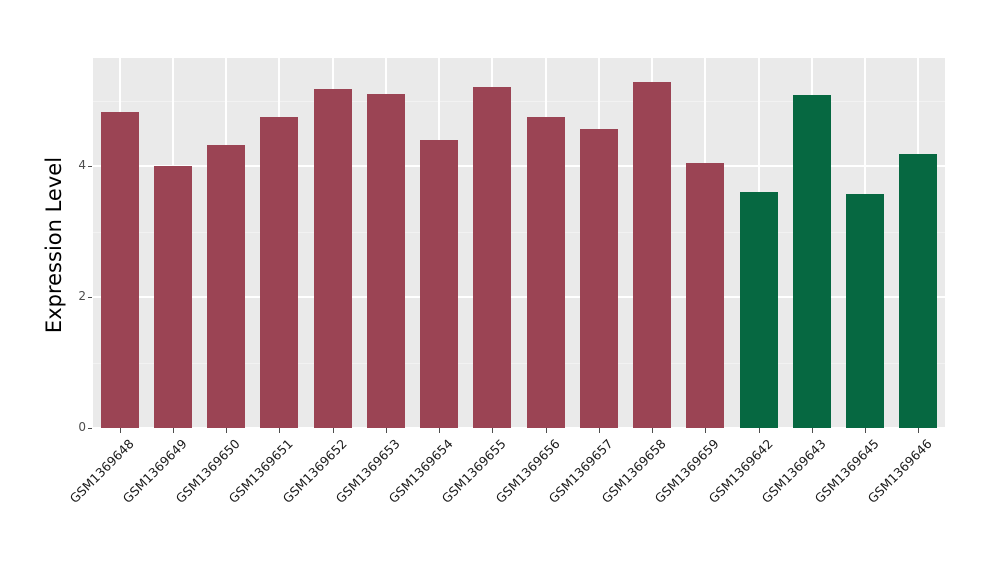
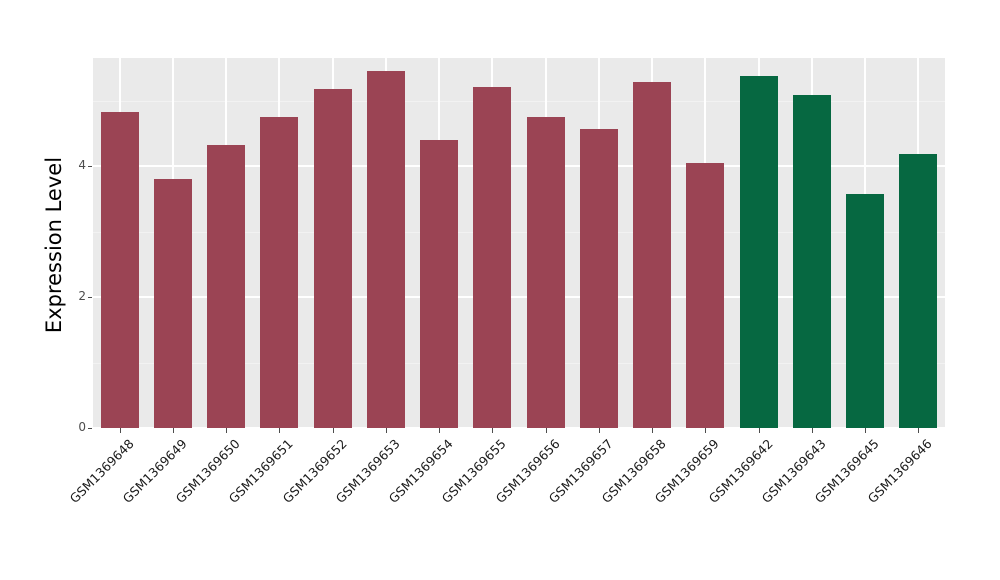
GSM1369649: 4.0 -> 3.8
GSM1369653: 5.1 -> 5.5
GSM1369642: 3.6 -> 5.4
